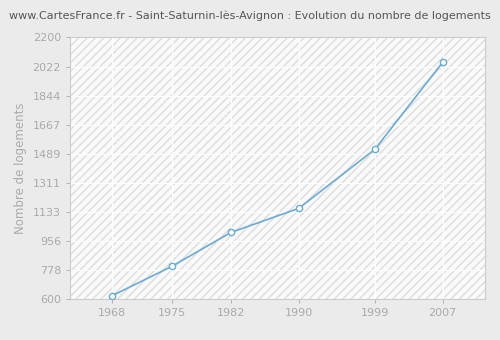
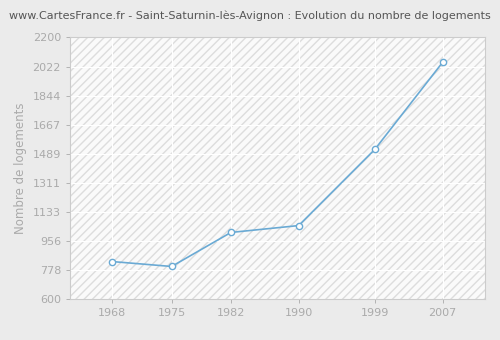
1968: 620 -> 830
1990: 1160 -> 1050
